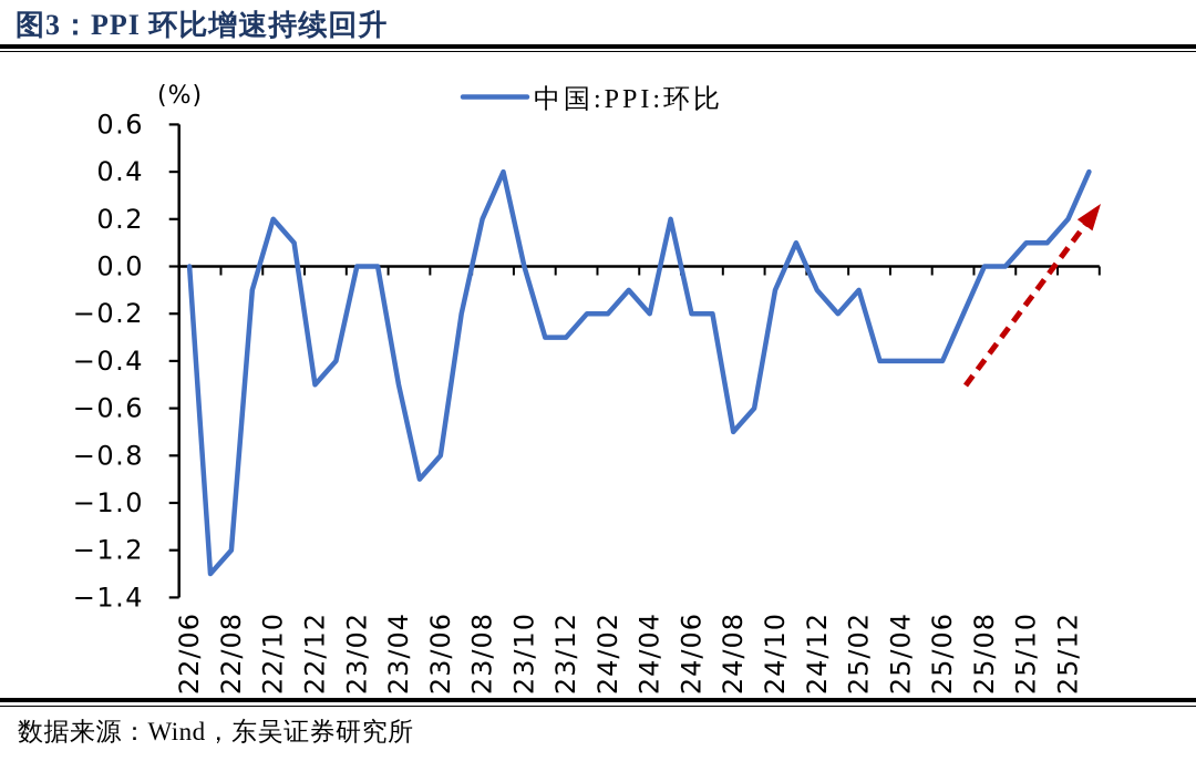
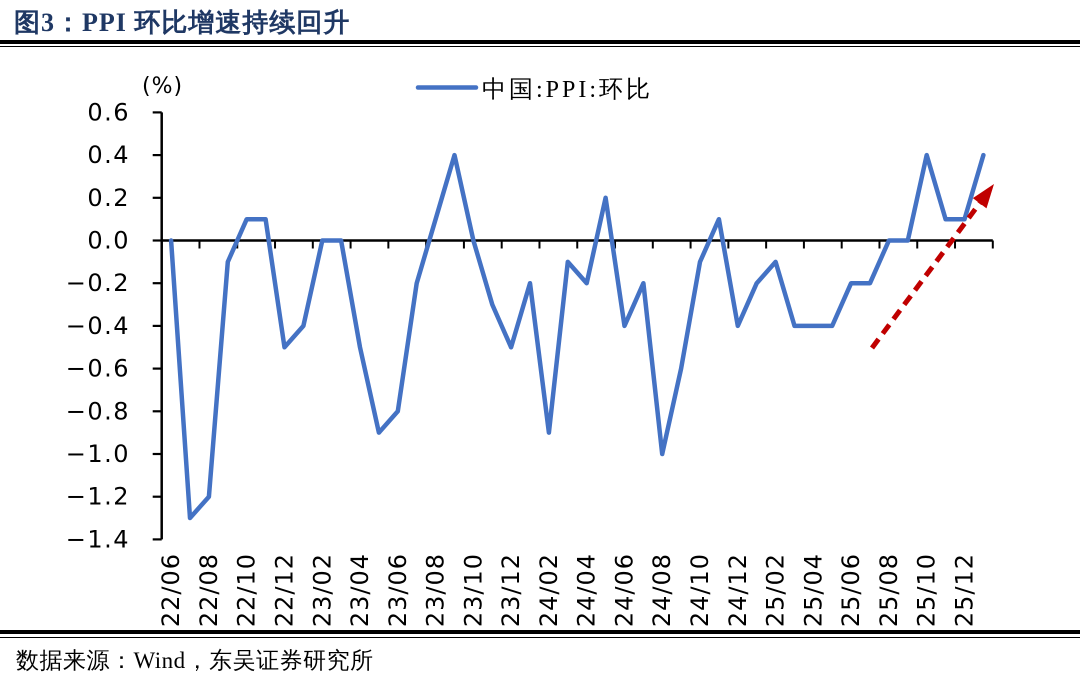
22/10: 0.2 -> 0.1
23/08: 0.2 -> 0.1
23/12: -0.3 -> -0.5
24/02: -0.2 -> -0.9
24/06: -0.2 -> -0.4
24/08: -0.7 -> -1.0
24/12: -0.1 -> -0.4
25/06: -0.4 -> -0.2
25/10: 0.1 -> 0.4
25/12: 0.2 -> 0.1
